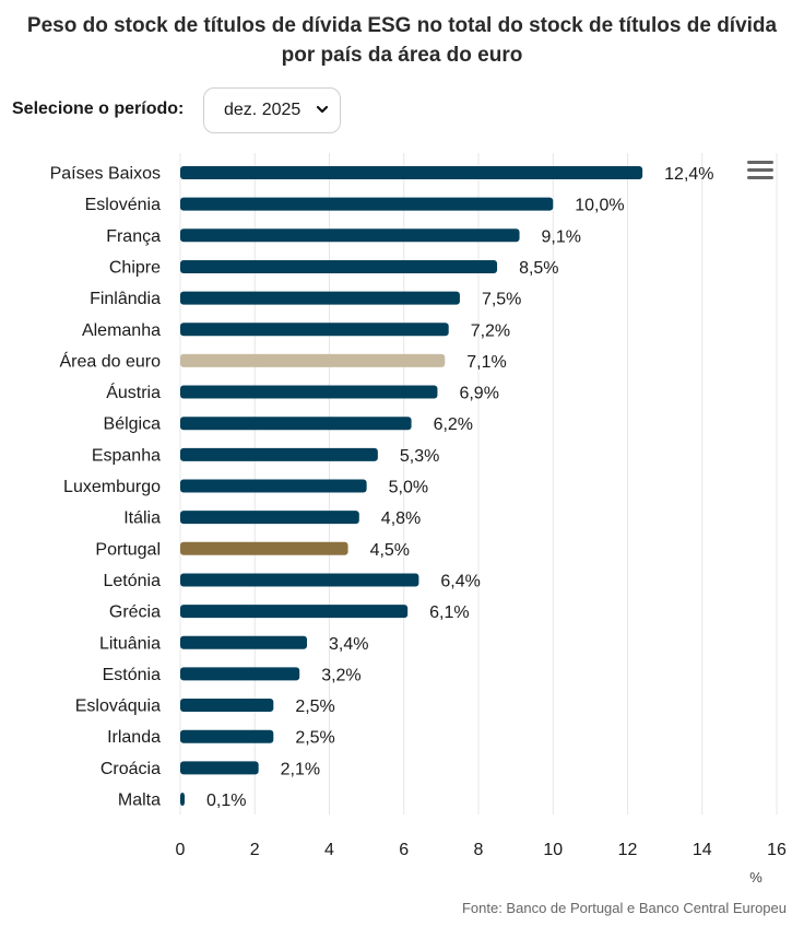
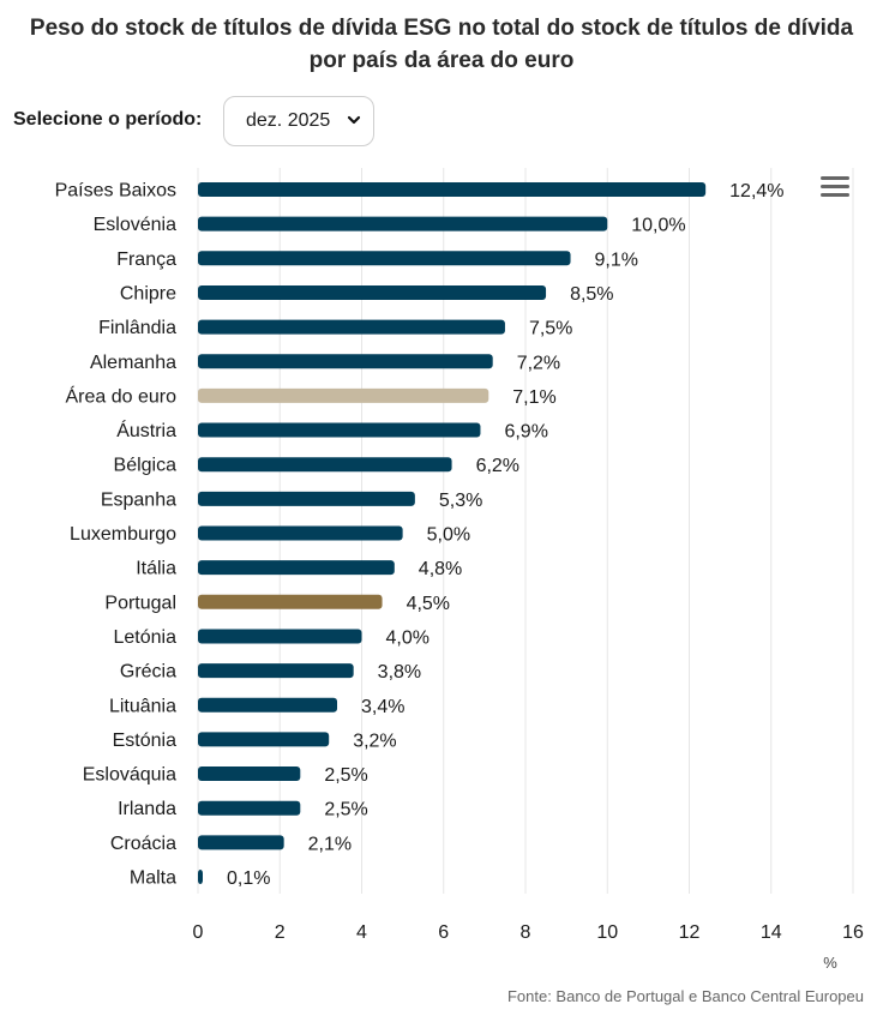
Letónia: 6,4% -> 4,0%
Grécia: 6,1% -> 3,8%
